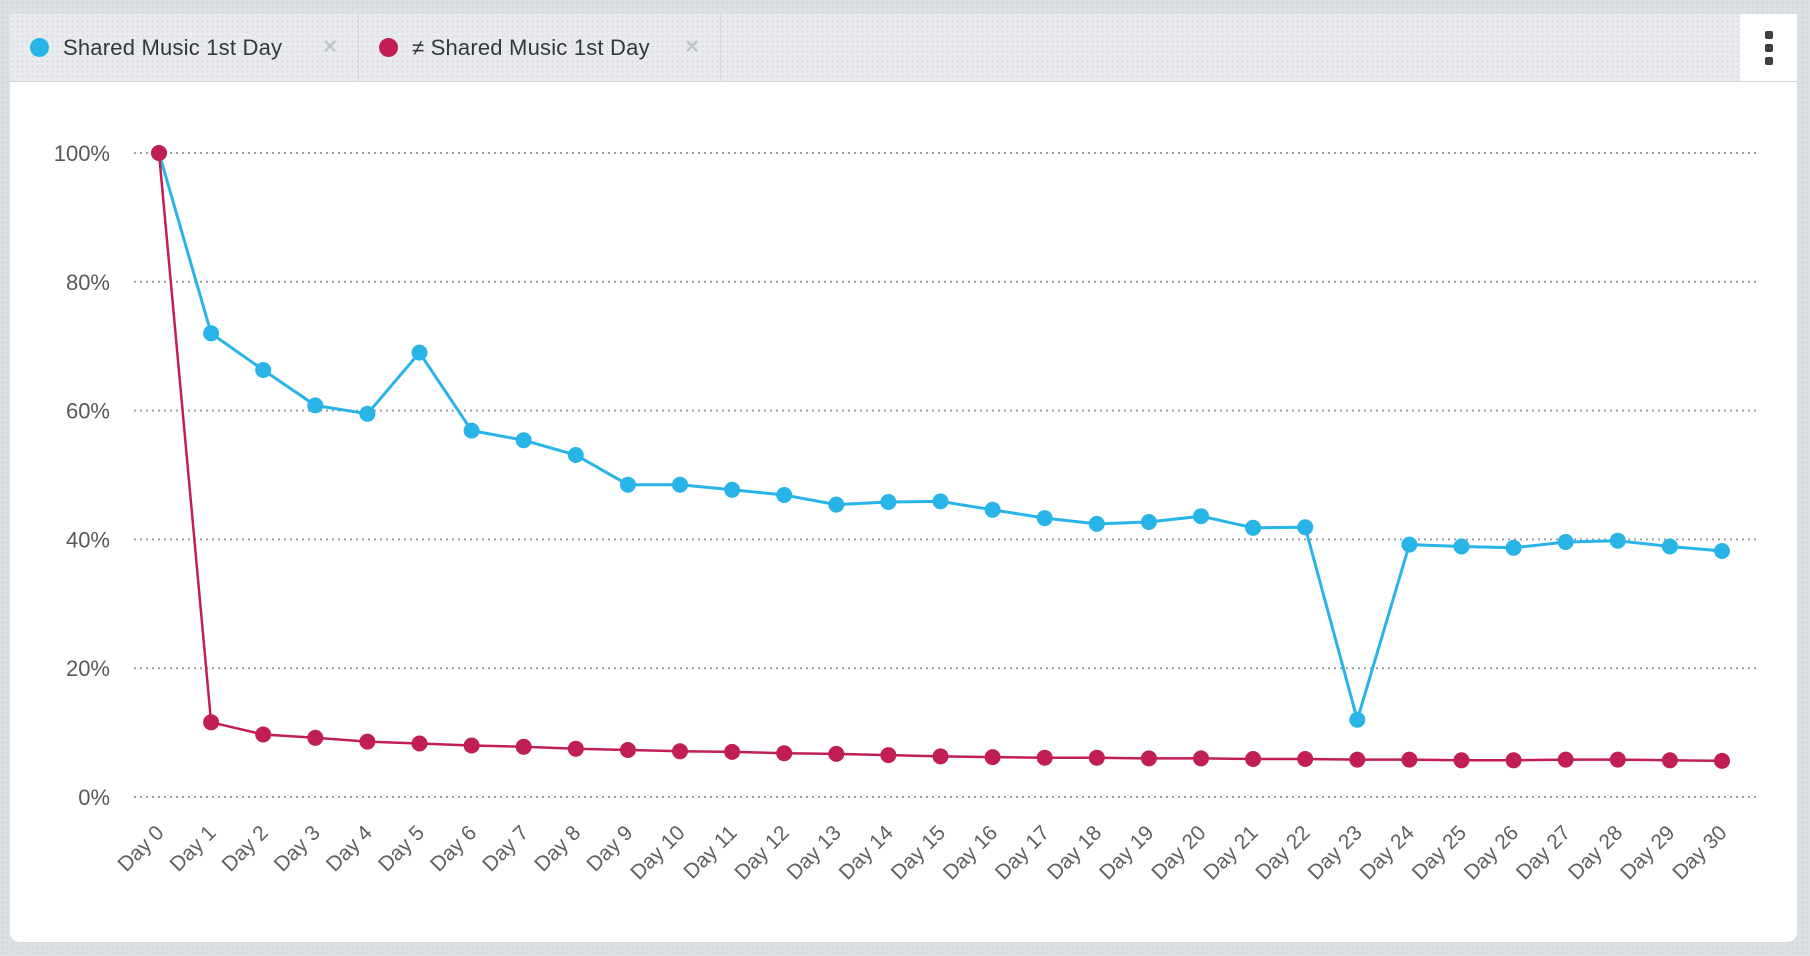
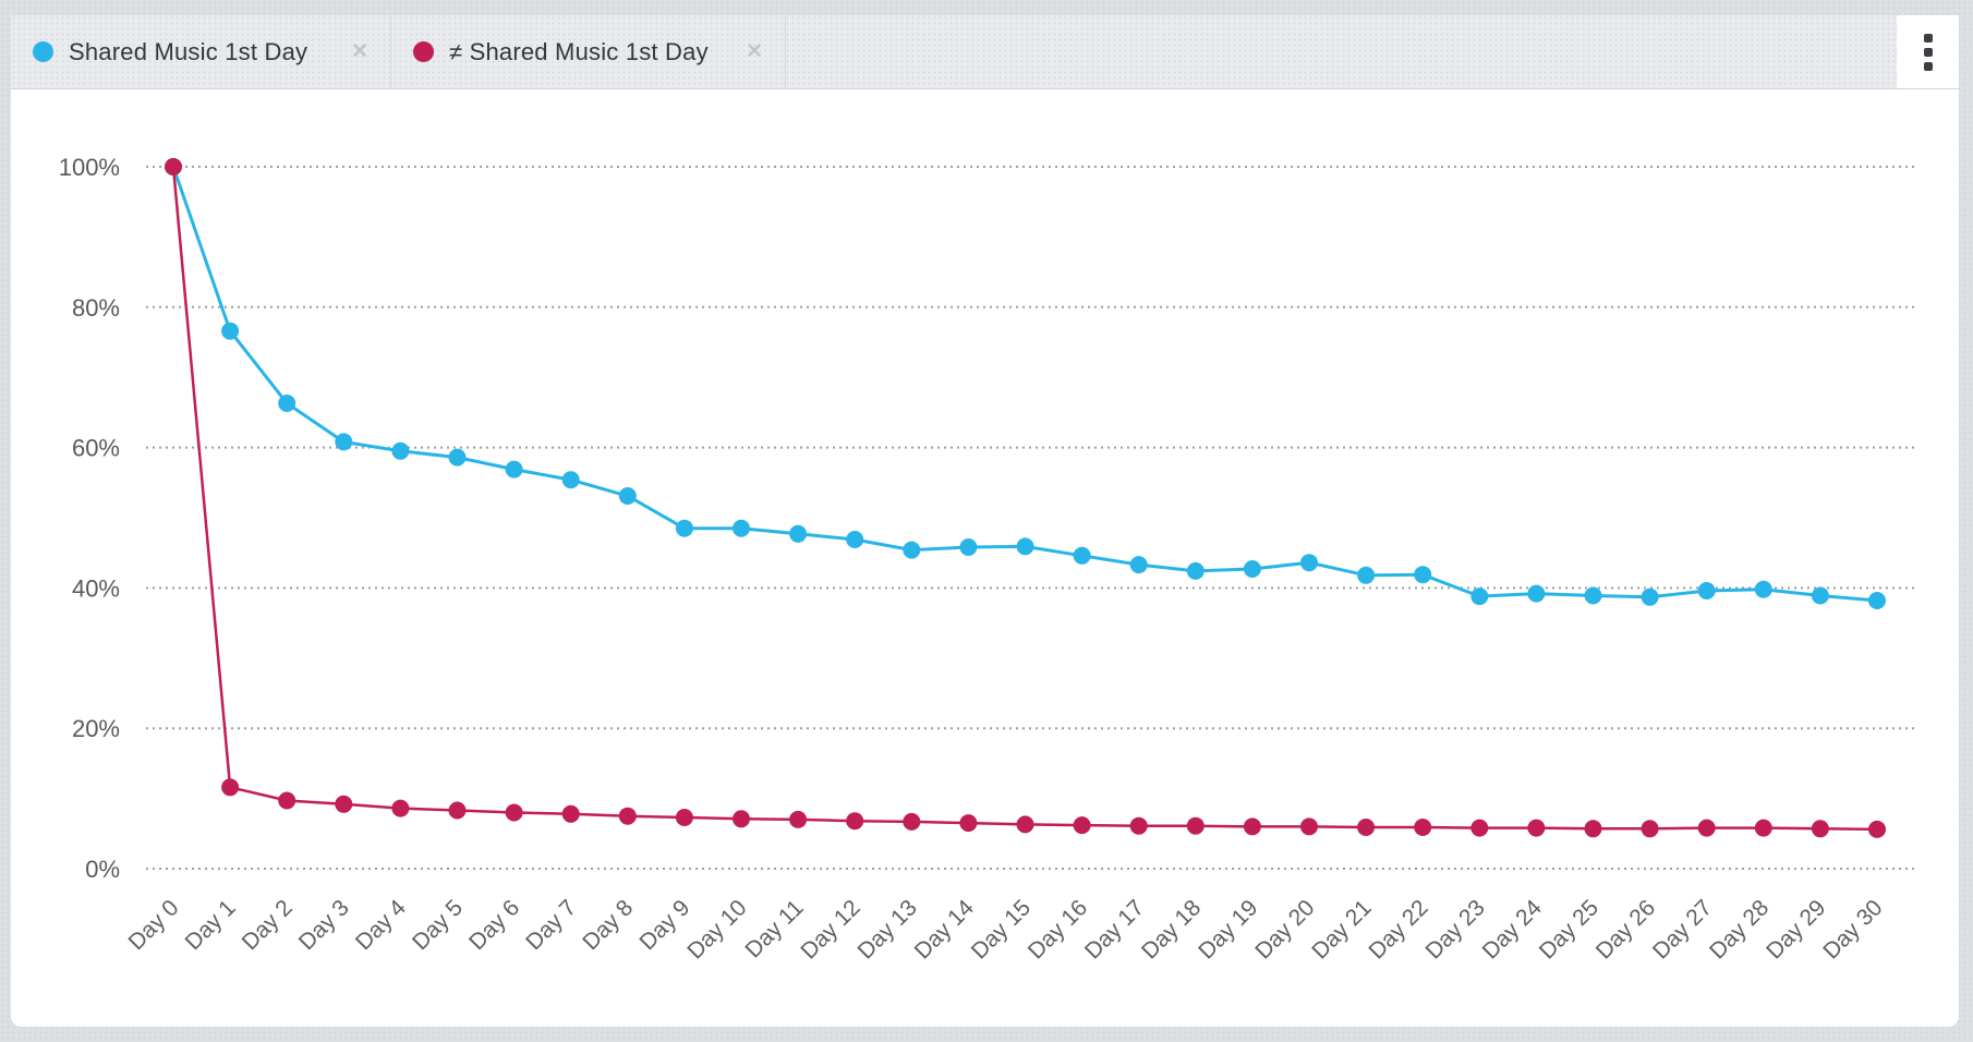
Shared Music 1st Day/Day 1: 72% -> 77%
Shared Music 1st Day/Day 5: 69% -> 59%
Shared Music 1st Day/Day 23: 12% -> 39%
